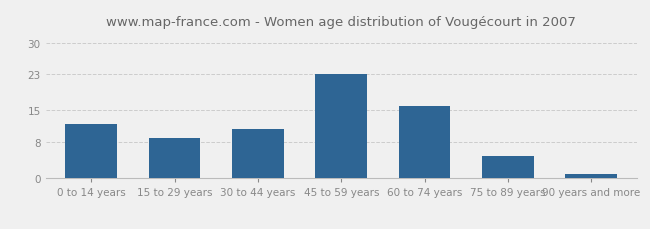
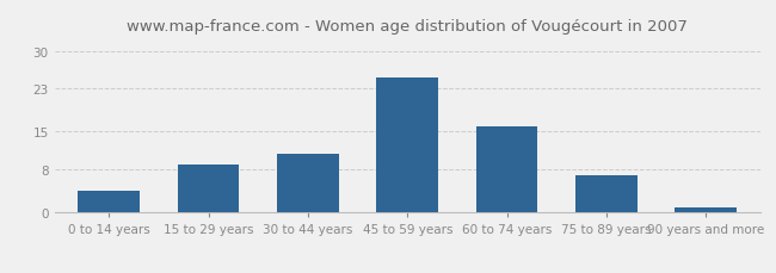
0 to 14 years: 12 -> 4
45 to 59 years: 23 -> 25
75 to 89 years: 5 -> 7
